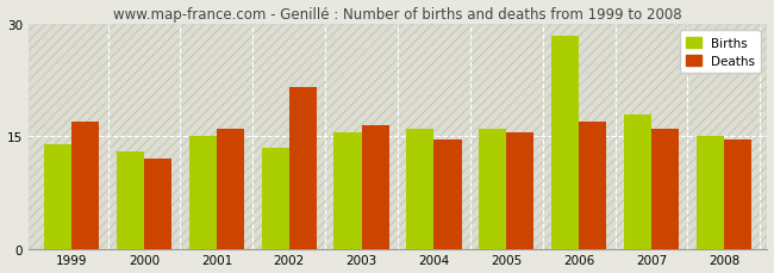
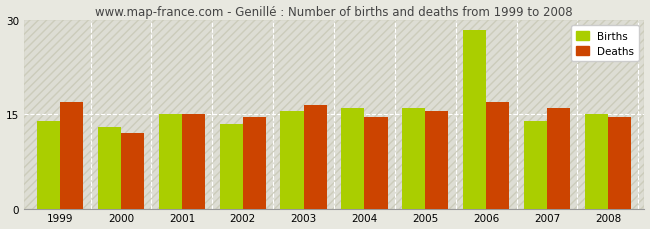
Deaths/2001: 16.0 -> 15.0
Deaths/2002: 21.6 -> 14.5
Births/2007: 18.0 -> 14.0
